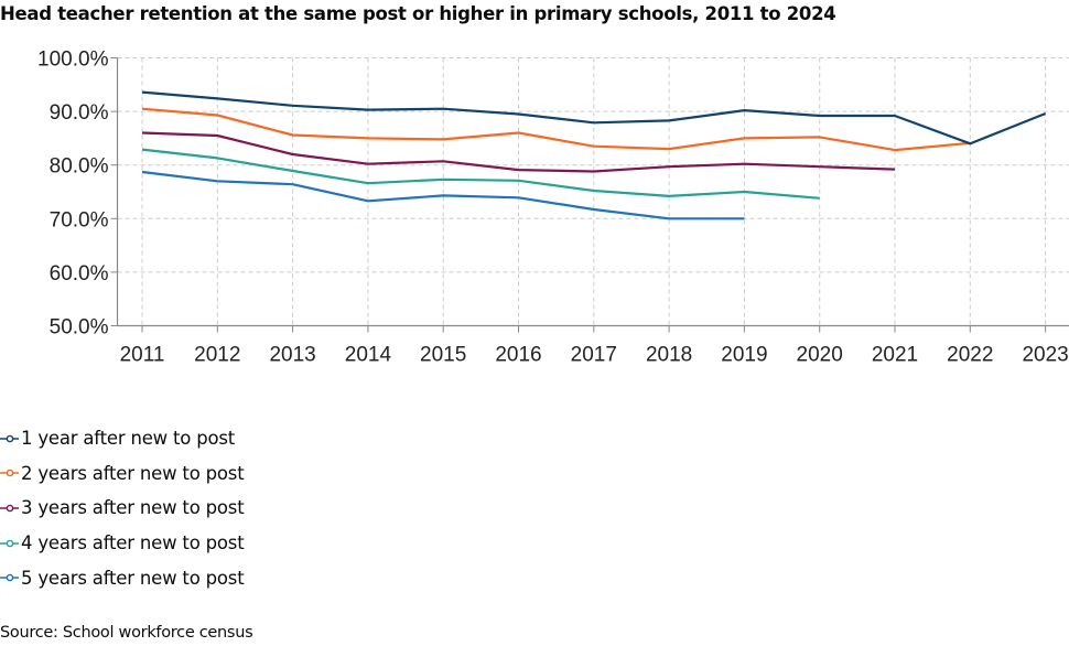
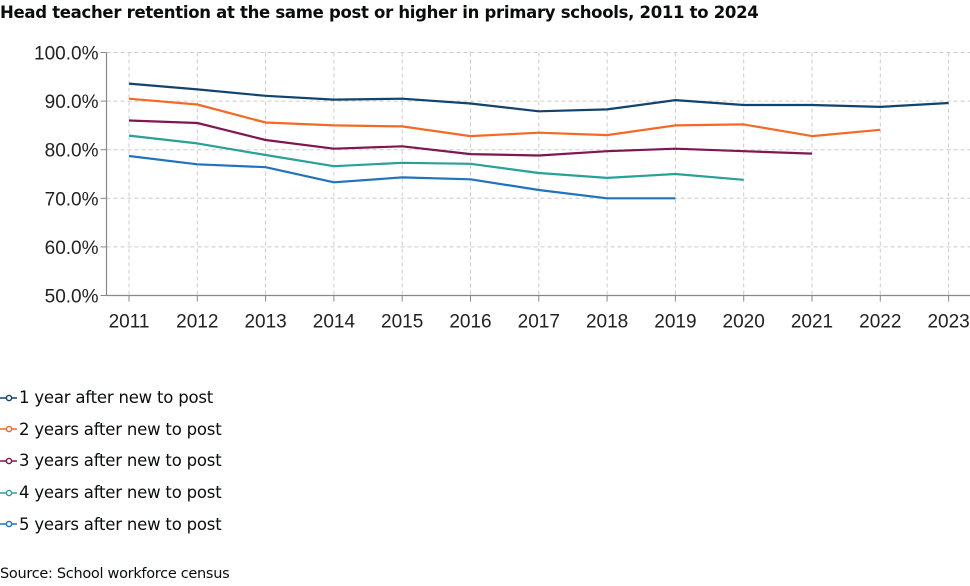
2 years after new to post/2016: 86% -> 83%
1 year after new to post/2022: 84% -> 89%
